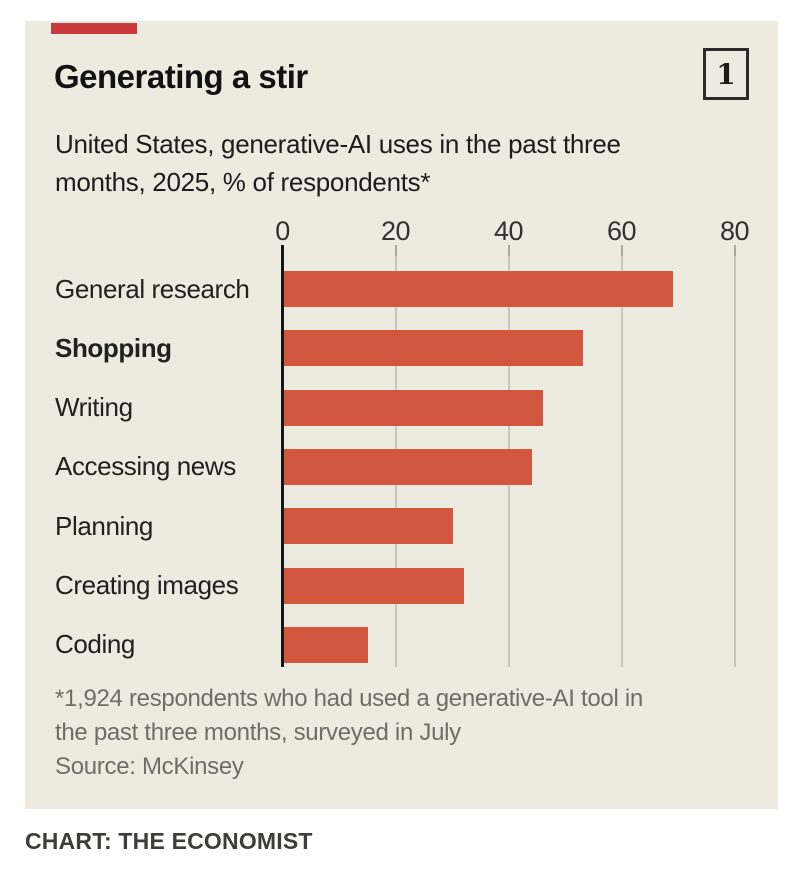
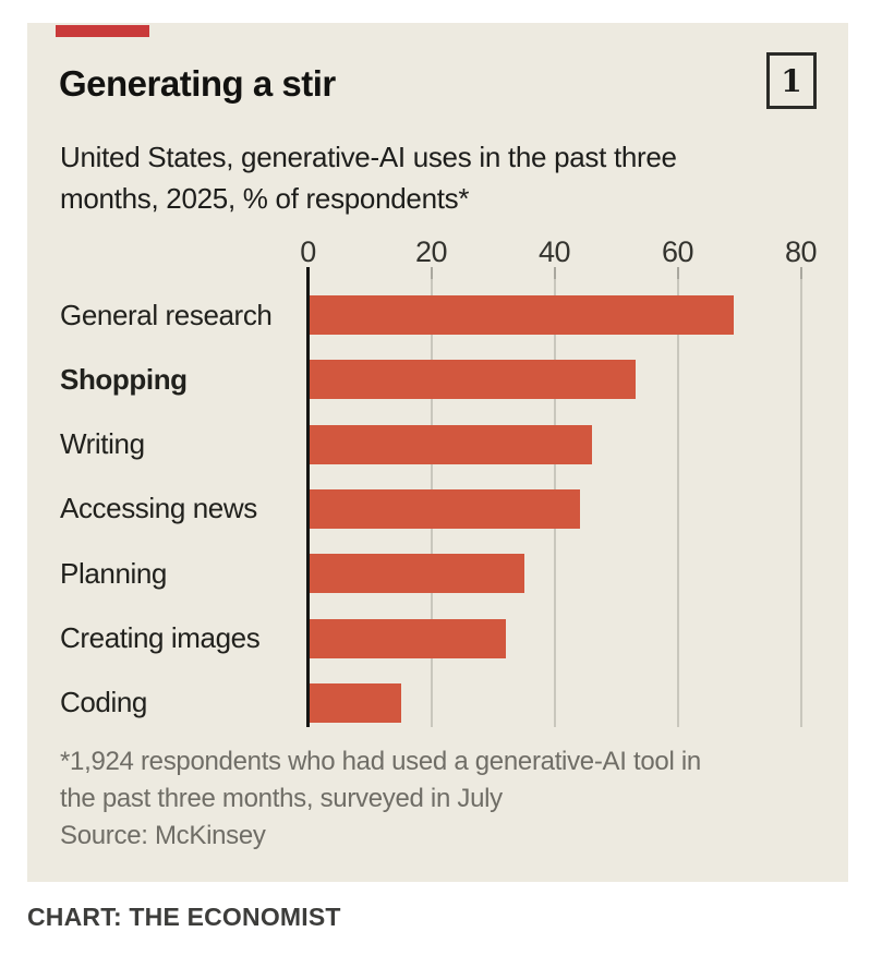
Planning: 30 -> 35
